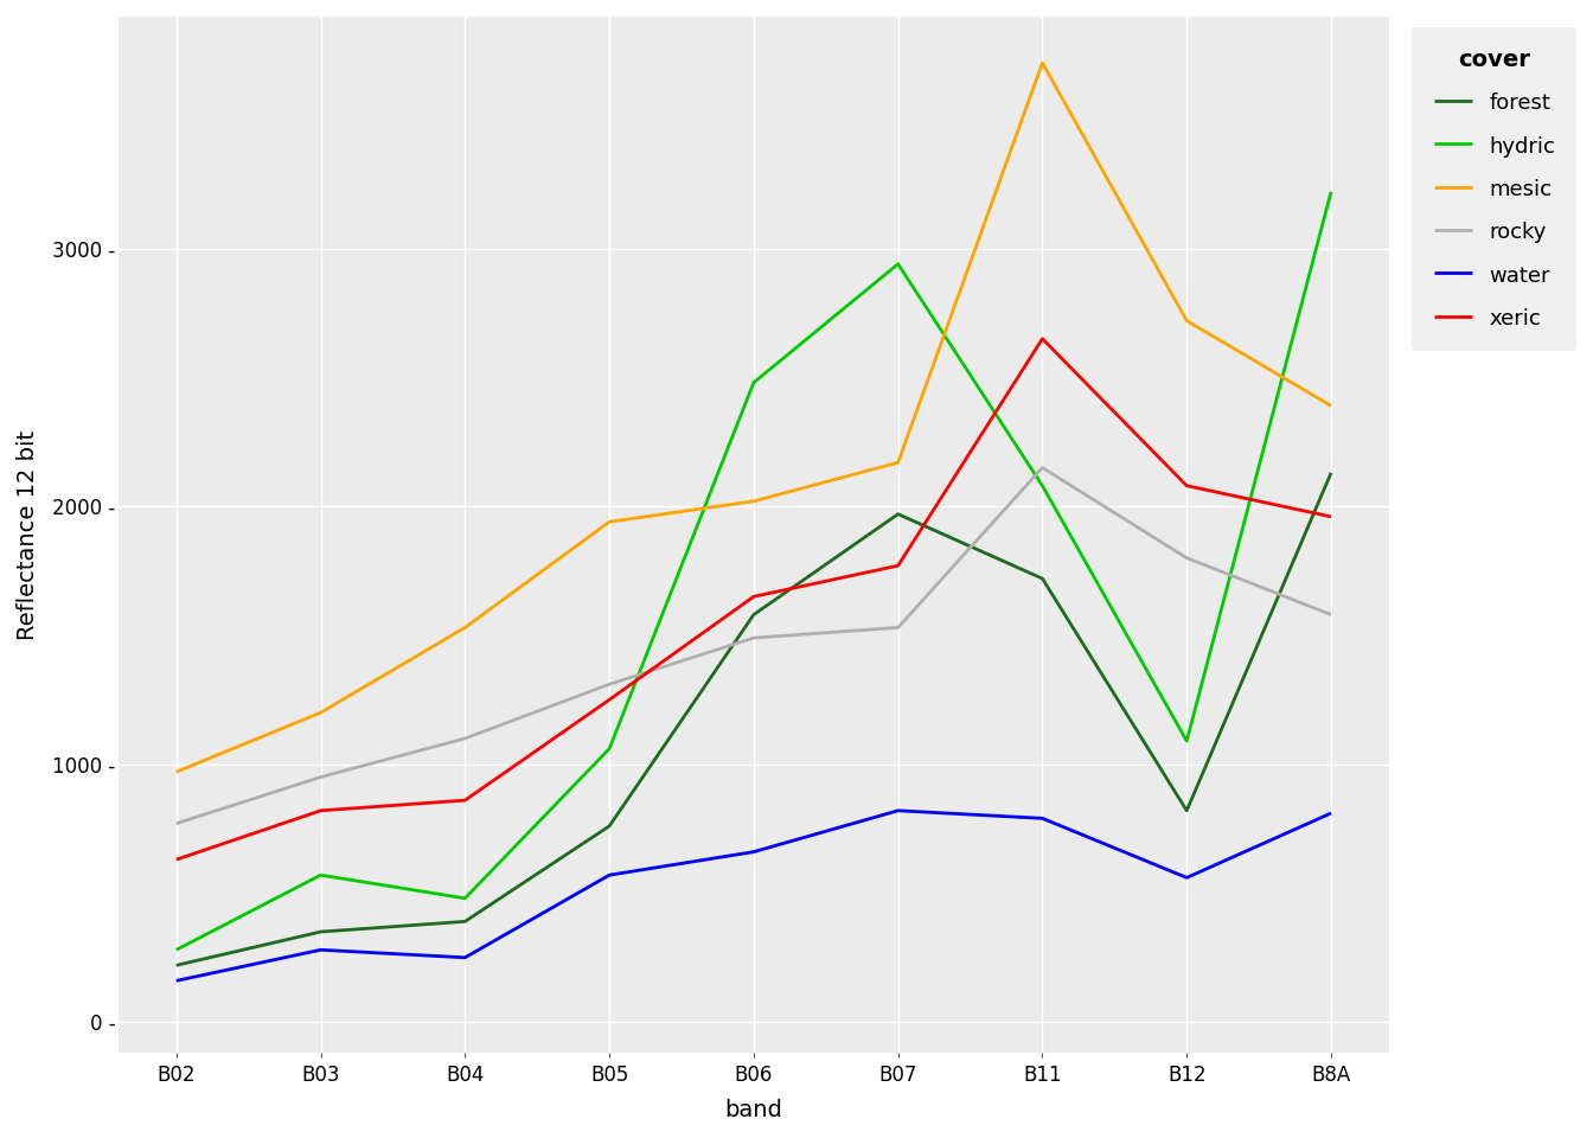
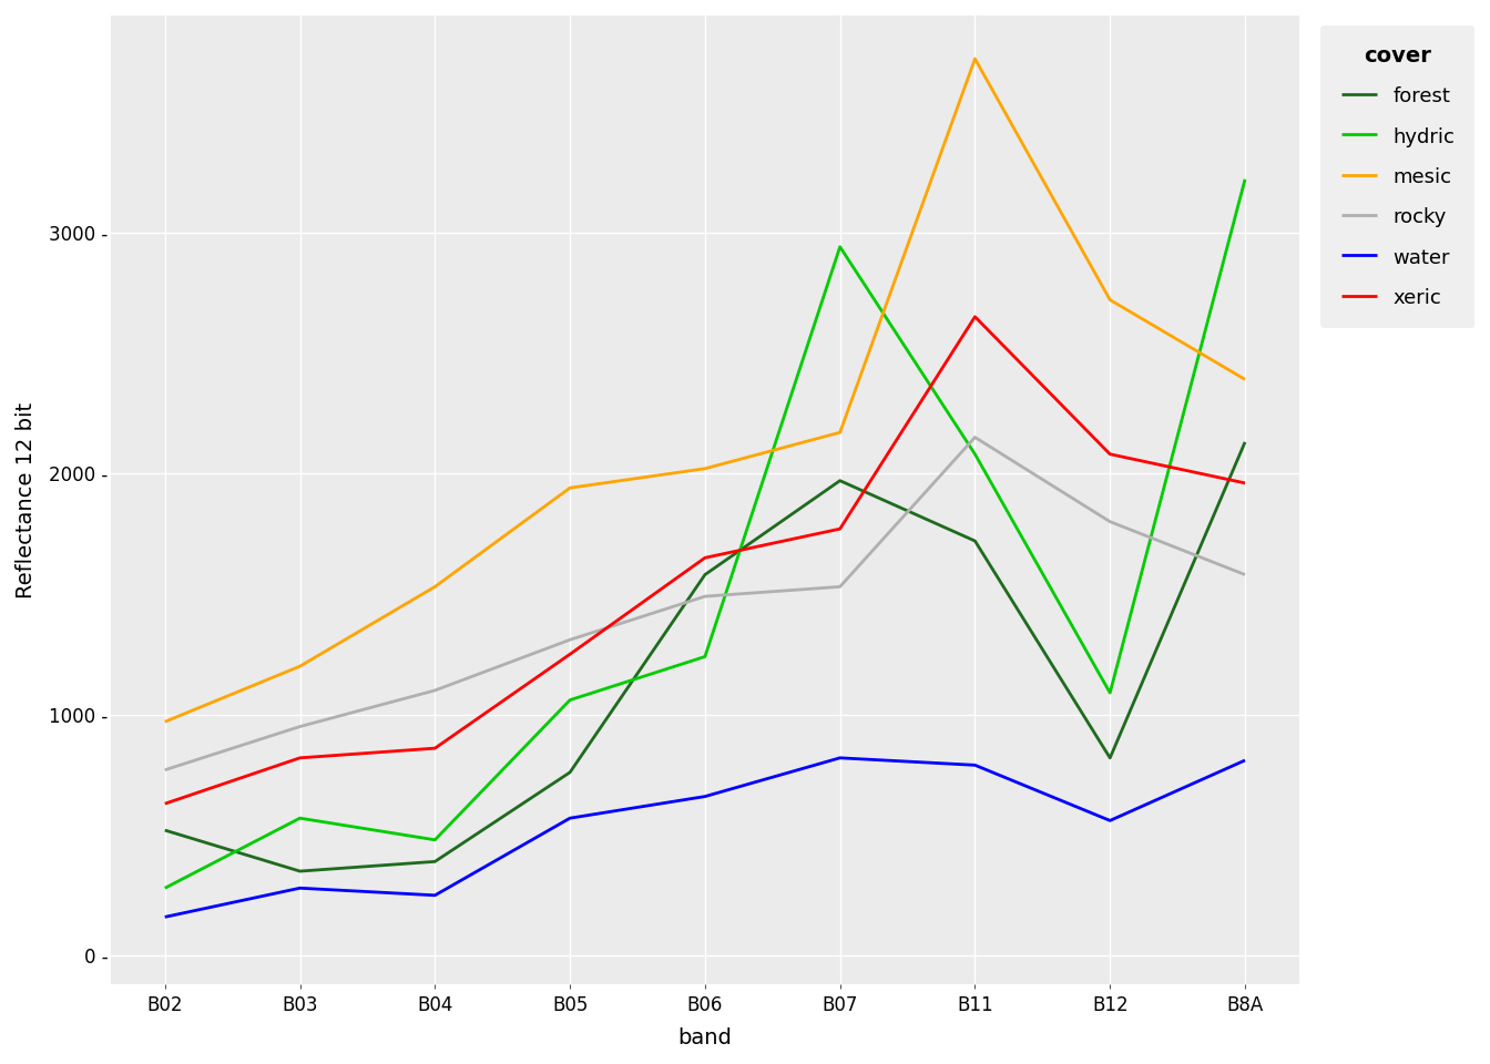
forest/B02: 220 - -> 520 -
hydric/B06: 2480 - -> 1240 -
